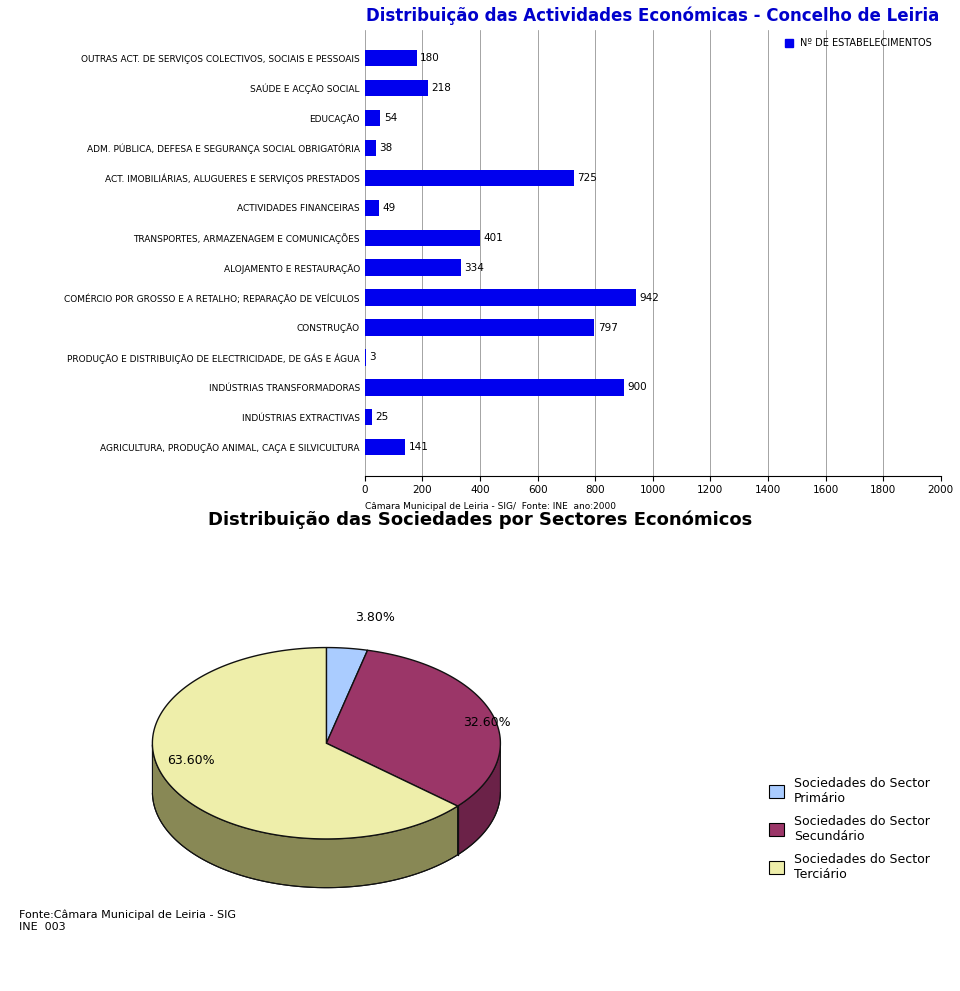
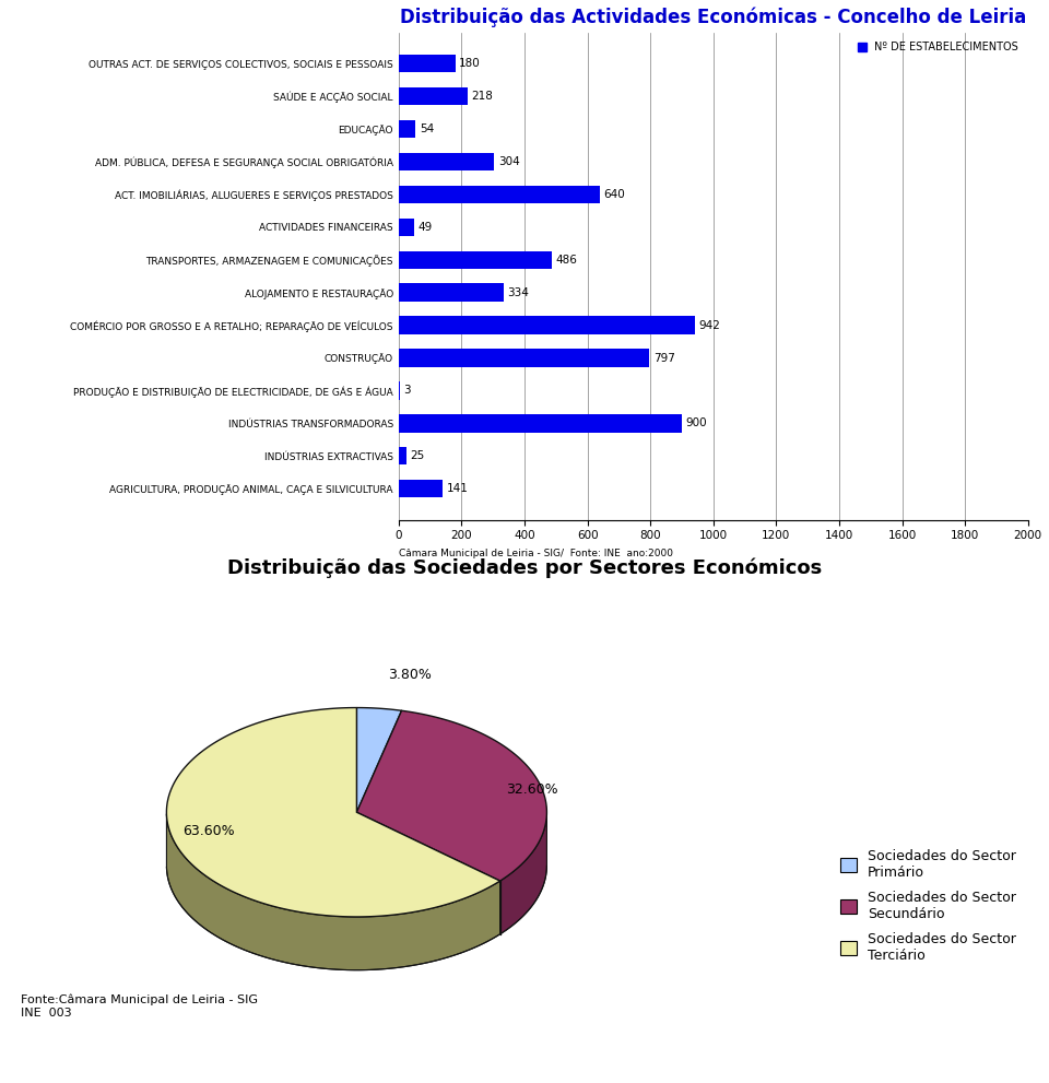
Distribuição das Actividades Económicas - Concelho de Leiria/ADM. PÚBLICA, DEFESA E SEGURANÇA SOCIAL OBRIGATÓRIA: 38 -> 304
Distribuição das Actividades Económicas - Concelho de Leiria/ACT. IMOBILIÁRIAS, ALUGUERES E SERVIÇOS PRESTADOS: 725 -> 640
Distribuição das Actividades Económicas - Concelho de Leiria/TRANSPORTES, ARMAZENAGEM E COMUNICAÇÕES: 401 -> 486
